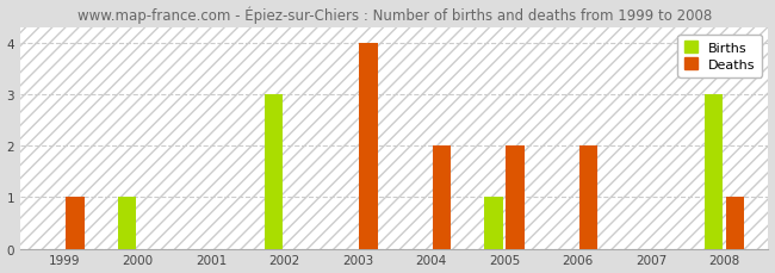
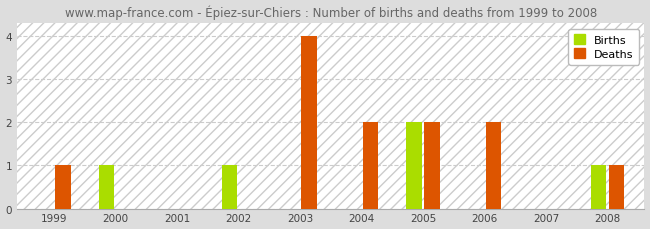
Births/2002: 3 -> 1
Births/2005: 1 -> 2
Births/2008: 3 -> 1
